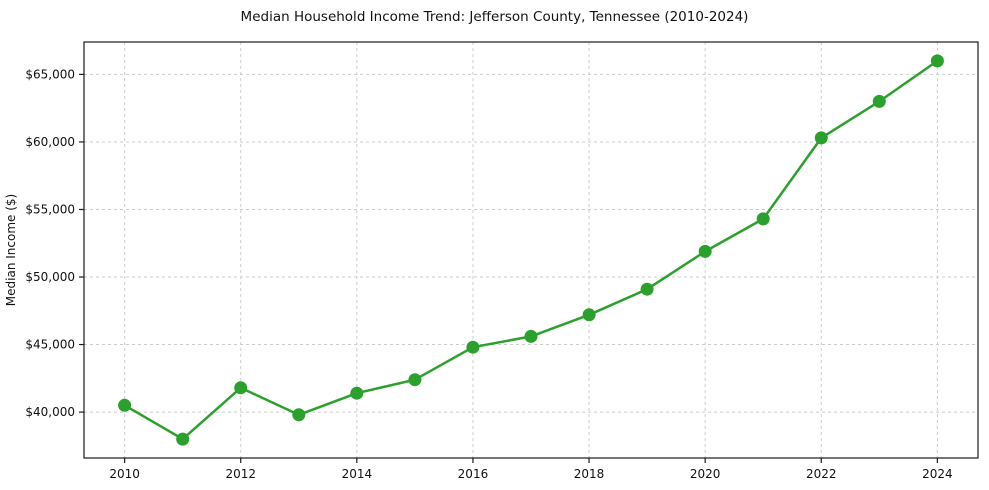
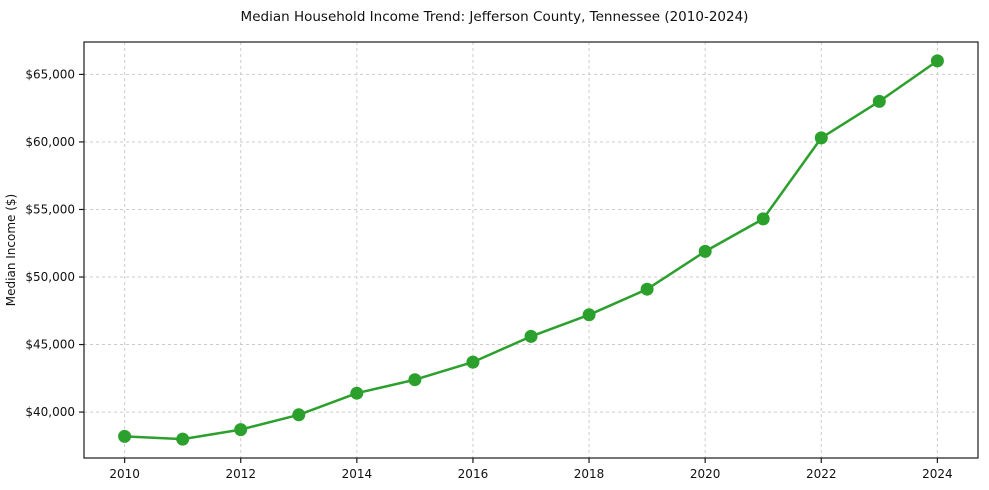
2010: $40500 -> $38200
2012: $41800 -> $38700
2016: $44800 -> $43700
